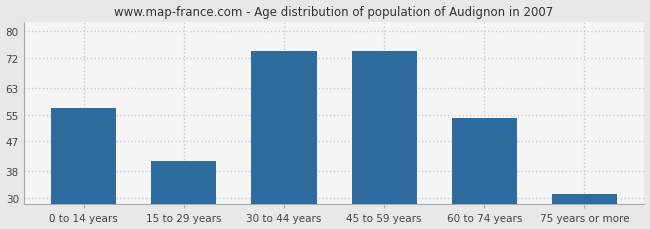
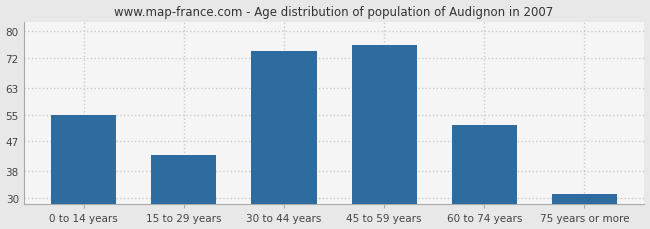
0 to 14 years: 57 -> 55
15 to 29 years: 41 -> 43
45 to 59 years: 74 -> 76
60 to 74 years: 54 -> 52
